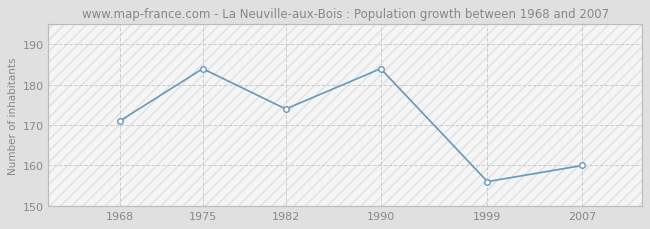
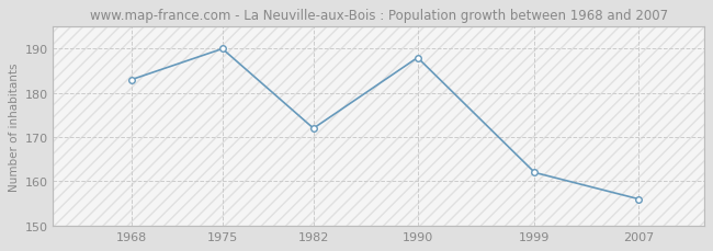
1968: 171 -> 183
1975: 184 -> 190
1982: 174 -> 172
1990: 184 -> 188
1999: 156 -> 162
2007: 160 -> 156
